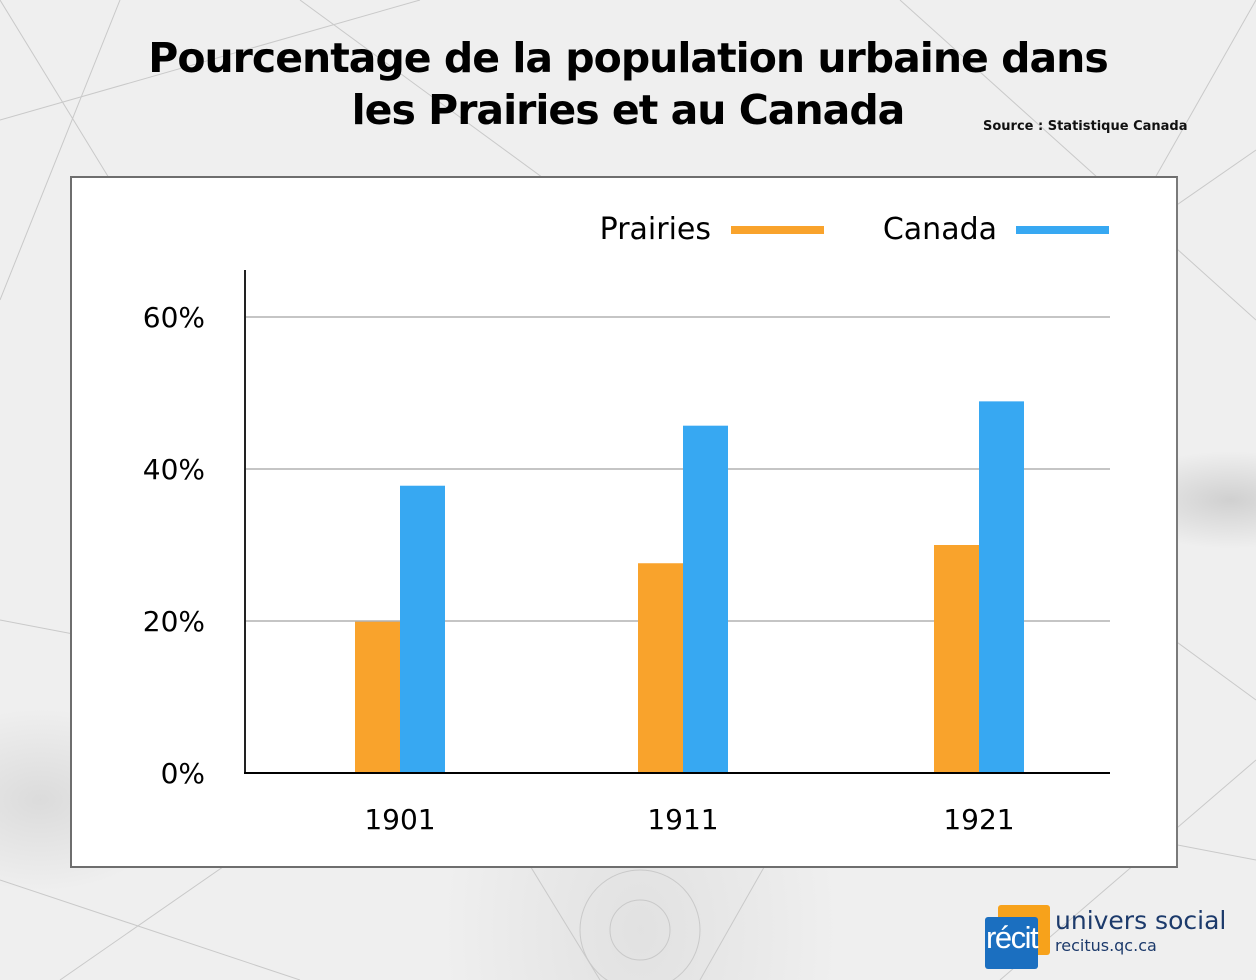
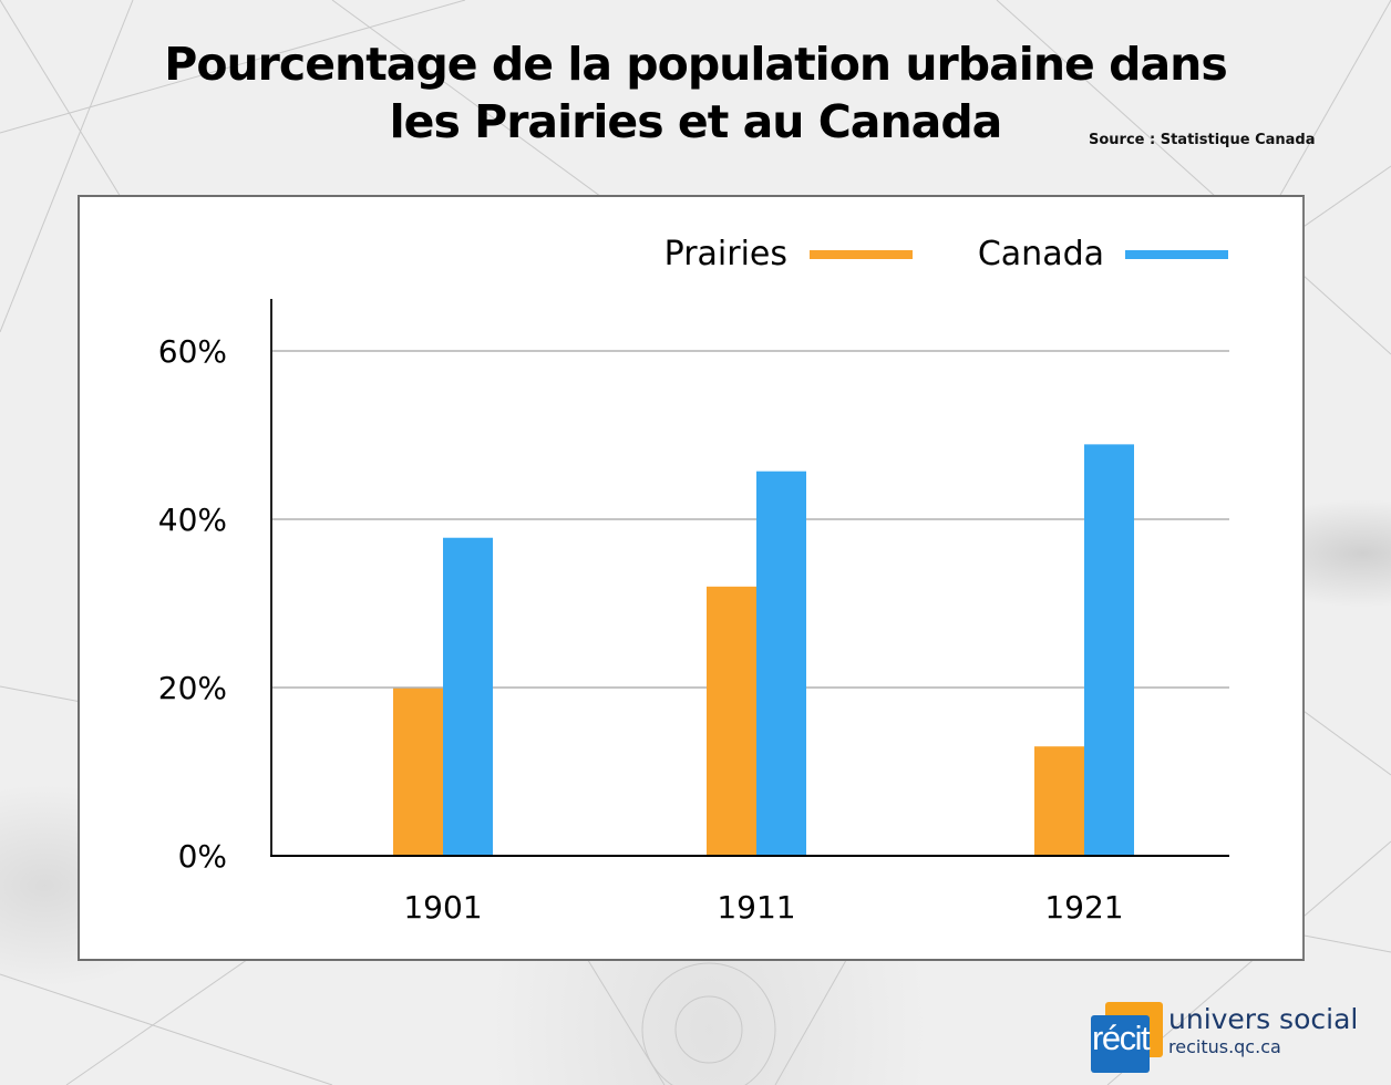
Prairies/1911: 28% -> 32%
Prairies/1921: 30% -> 13%
